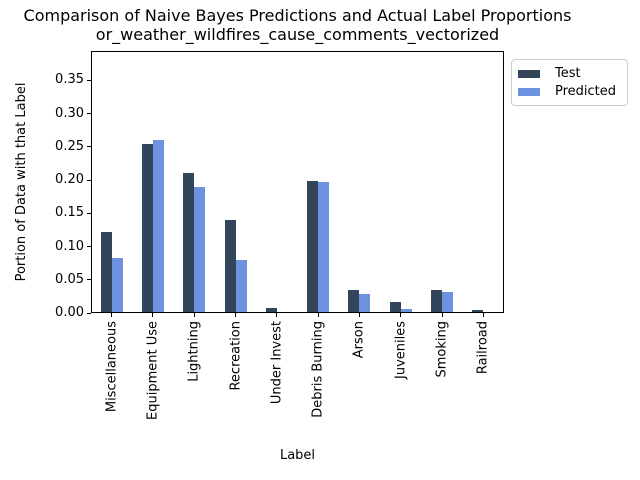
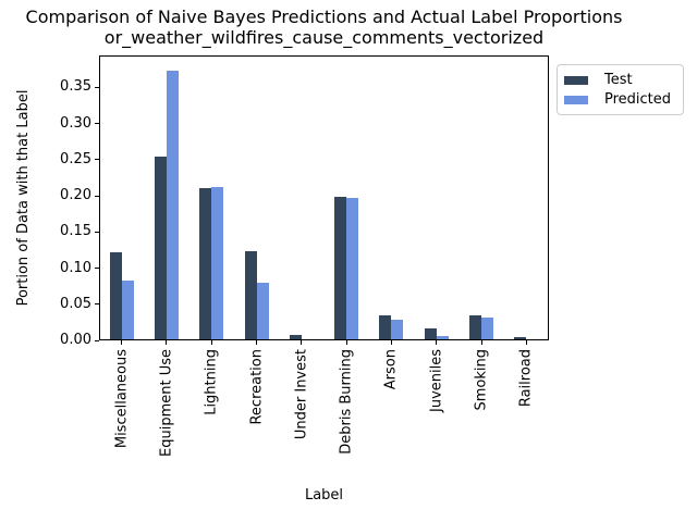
Predicted/Equipment Use: 0.26 -> 0.37
Predicted/Lightning: 0.19 -> 0.21
Test/Recreation: 0.14 -> 0.12
